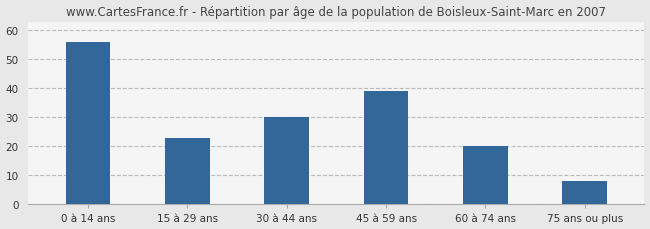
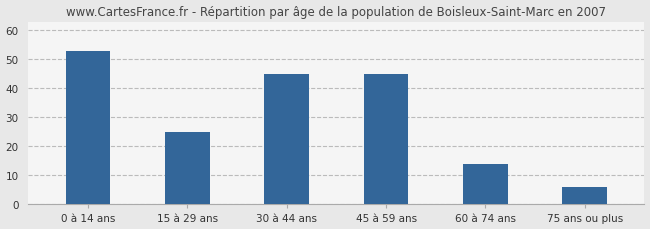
0 à 14 ans: 56 -> 53
15 à 29 ans: 23 -> 25
30 à 44 ans: 30 -> 45
45 à 59 ans: 39 -> 45
60 à 74 ans: 20 -> 14
75 ans ou plus: 8 -> 6
